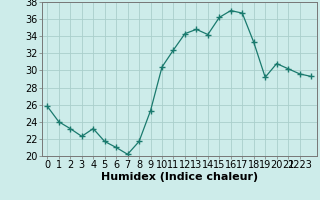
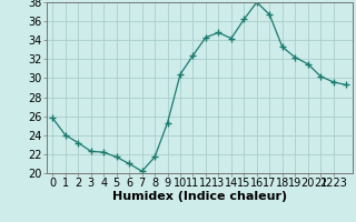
4: 23.2 -> 22.2
16: 37.0 -> 38.0
19: 29.2 -> 32.2
20: 30.8 -> 31.5
